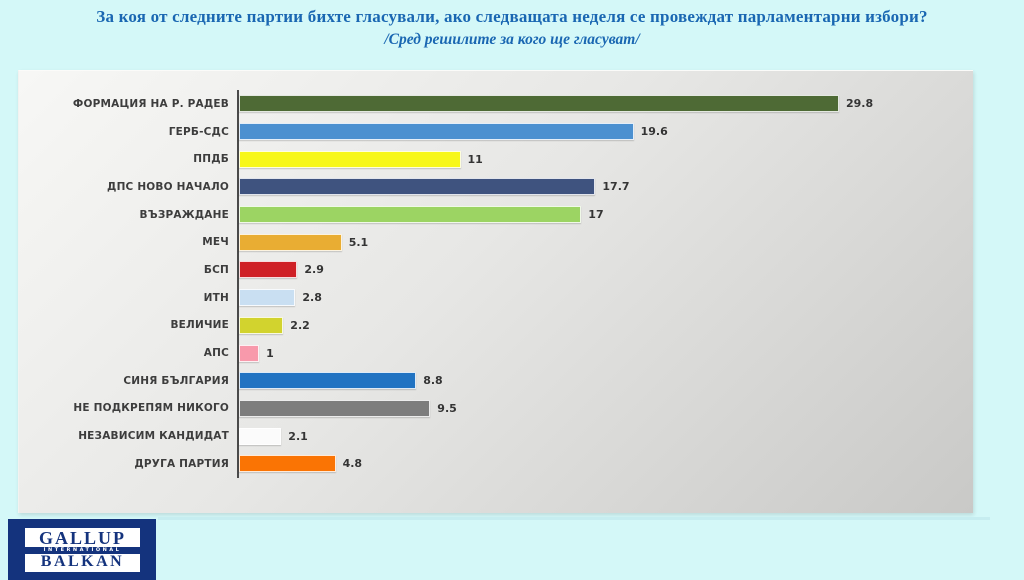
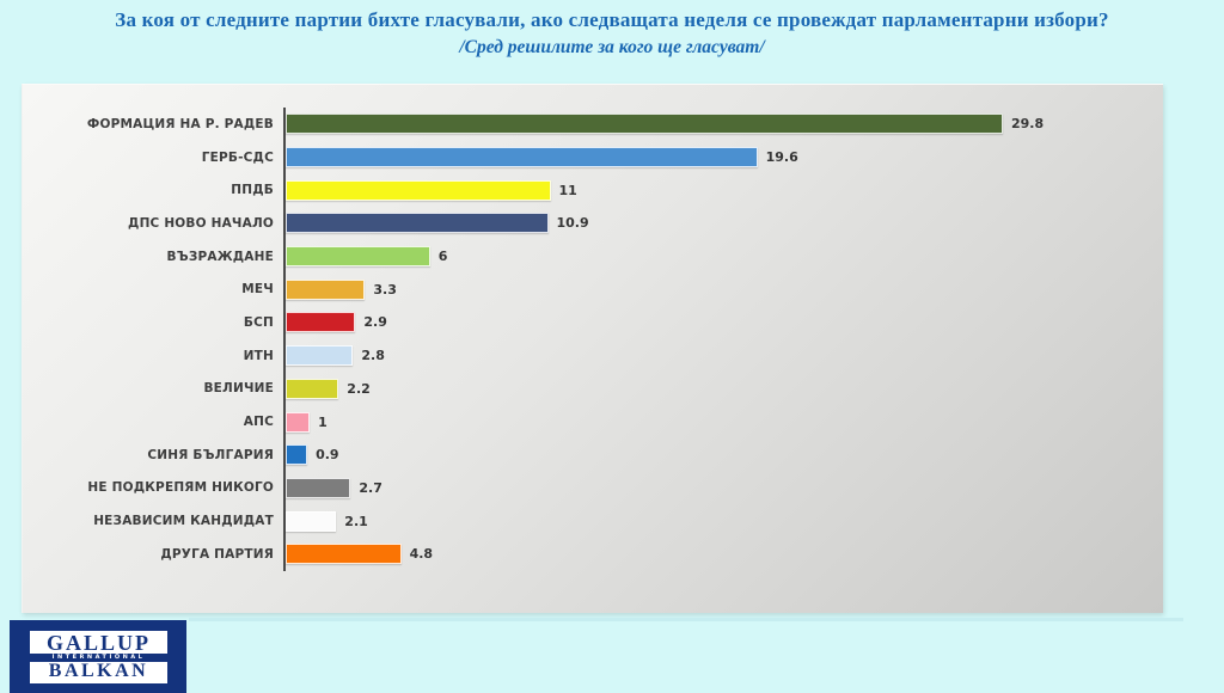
ДПС НОВО НАЧАЛО: 17.7 -> 10.9
ВЪЗРАЖДАНЕ: 17 -> 6
МЕЧ: 5.1 -> 3.3
СИНЯ БЪЛГАРИЯ: 8.8 -> 0.9
НЕ ПОДКРЕПЯМ НИКОГО: 9.5 -> 2.7
